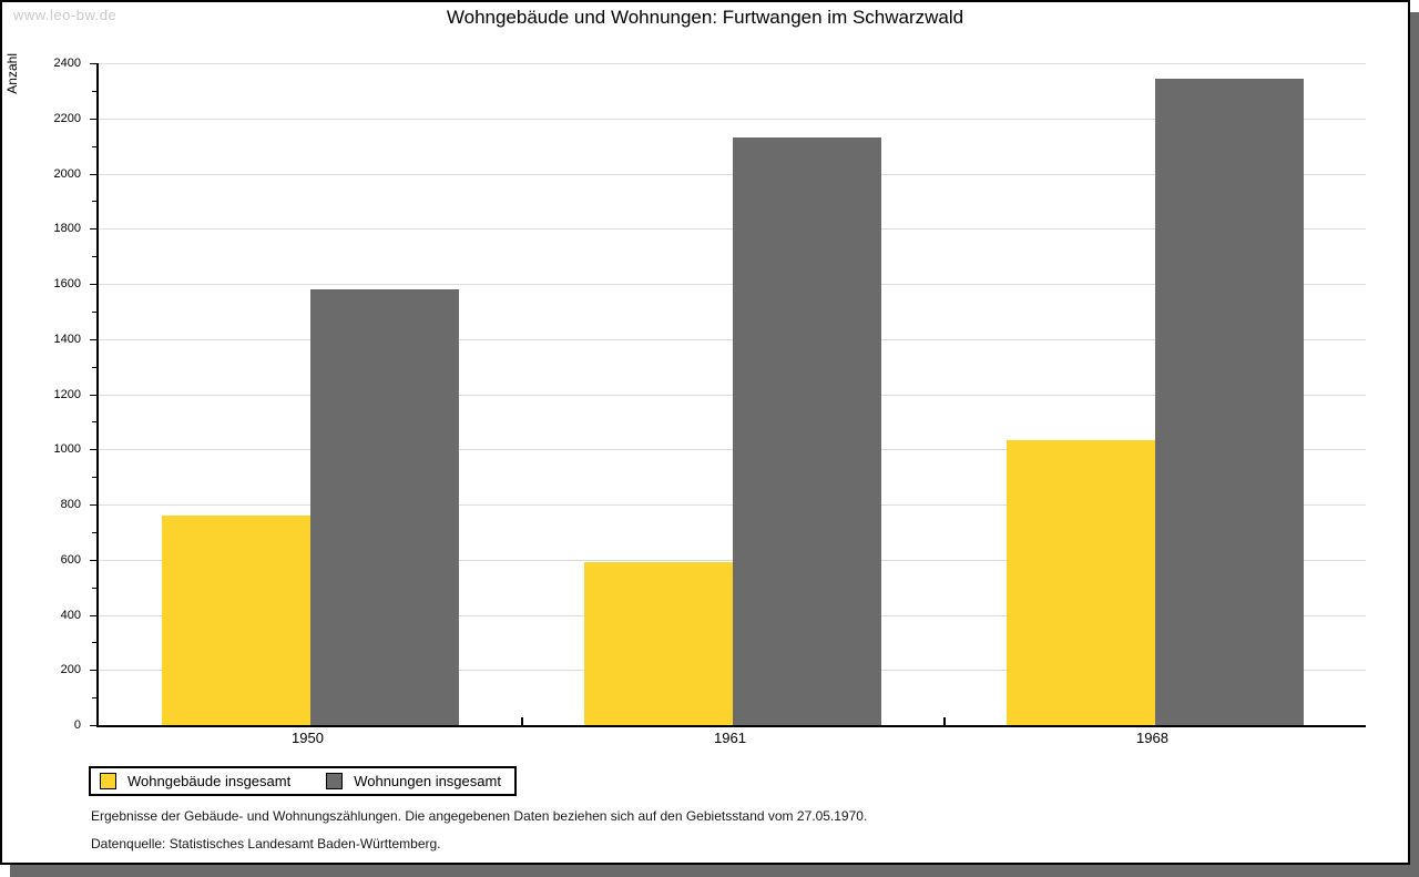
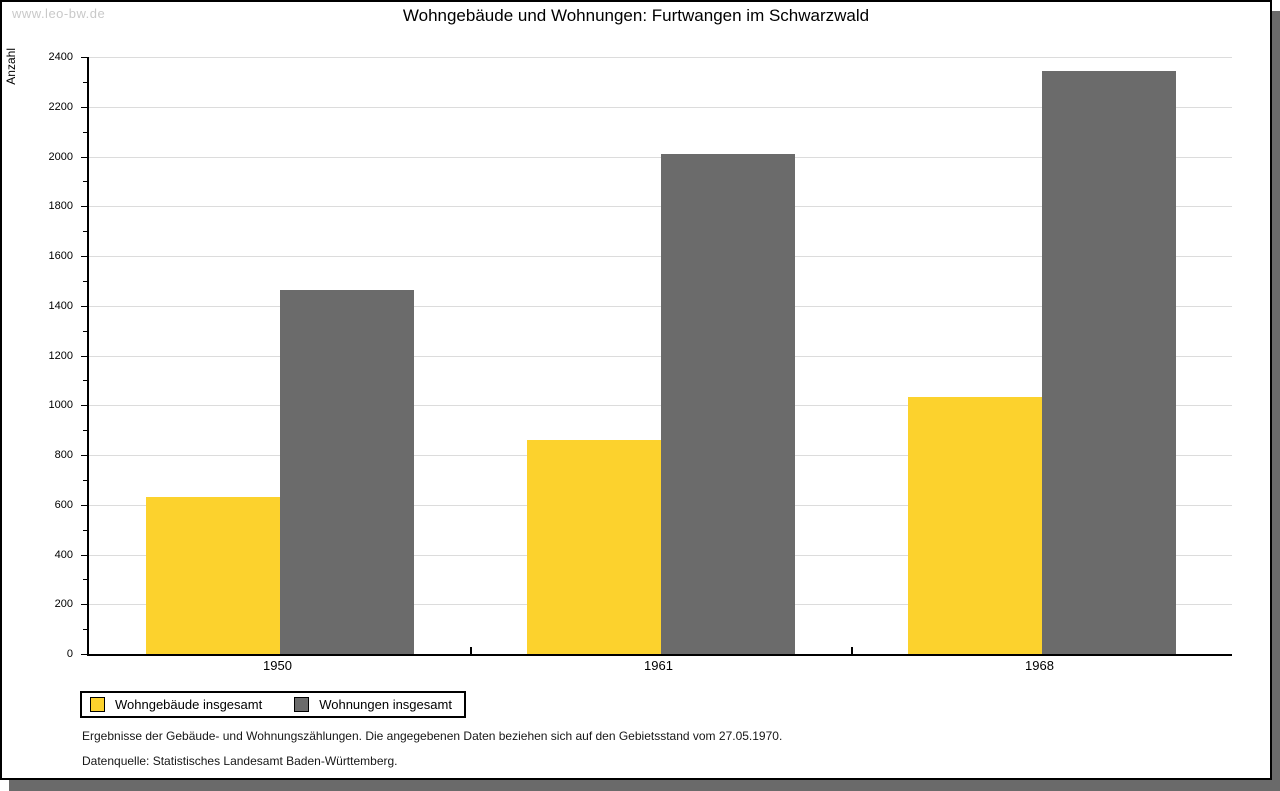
Wohngebäude insgesamt/1950: 760 -> 630
Wohnungen insgesamt/1950: 1580 -> 1460
Wohngebäude insgesamt/1961: 590 -> 860
Wohnungen insgesamt/1961: 2130 -> 2010
